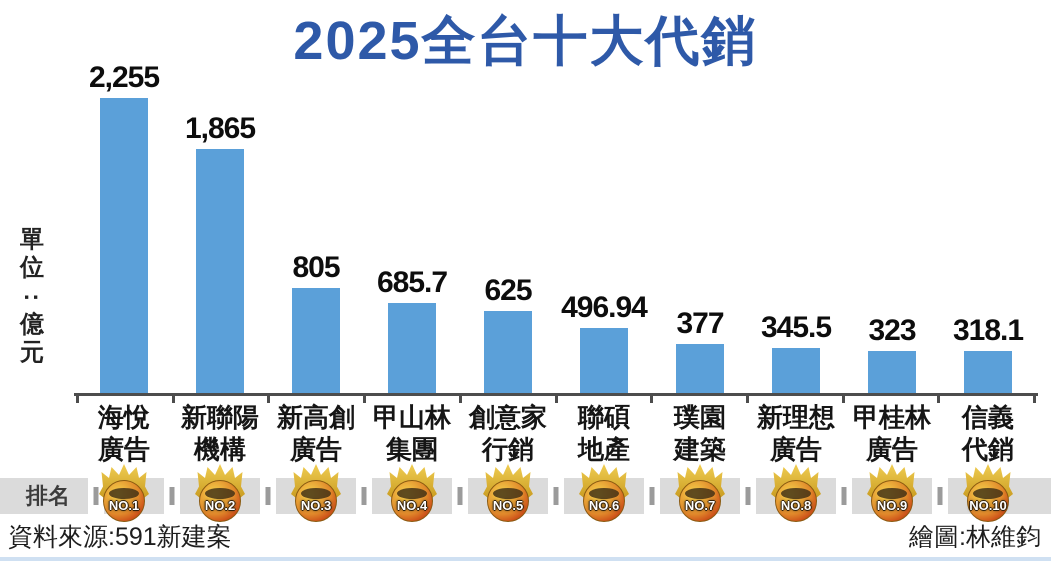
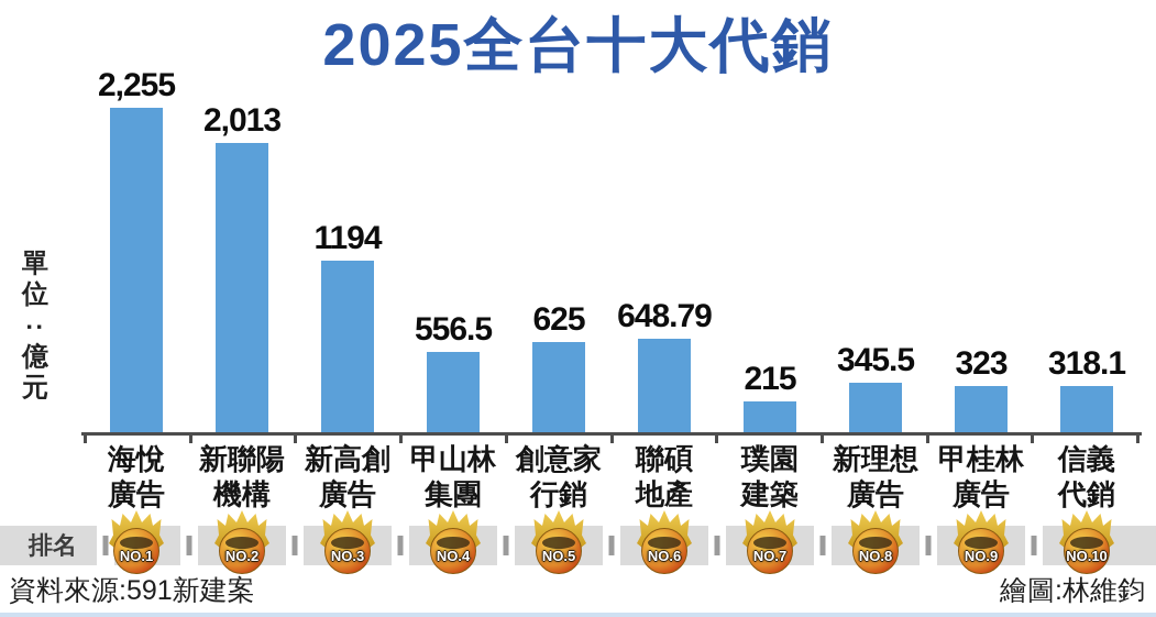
新聯陽機構: 1,865 -> 2,013
新高創廣告: 805 -> 1194
甲山林集團: 685.7 -> 556.5
聯碩地產: 496.94 -> 648.79
璞園建築: 377 -> 215
